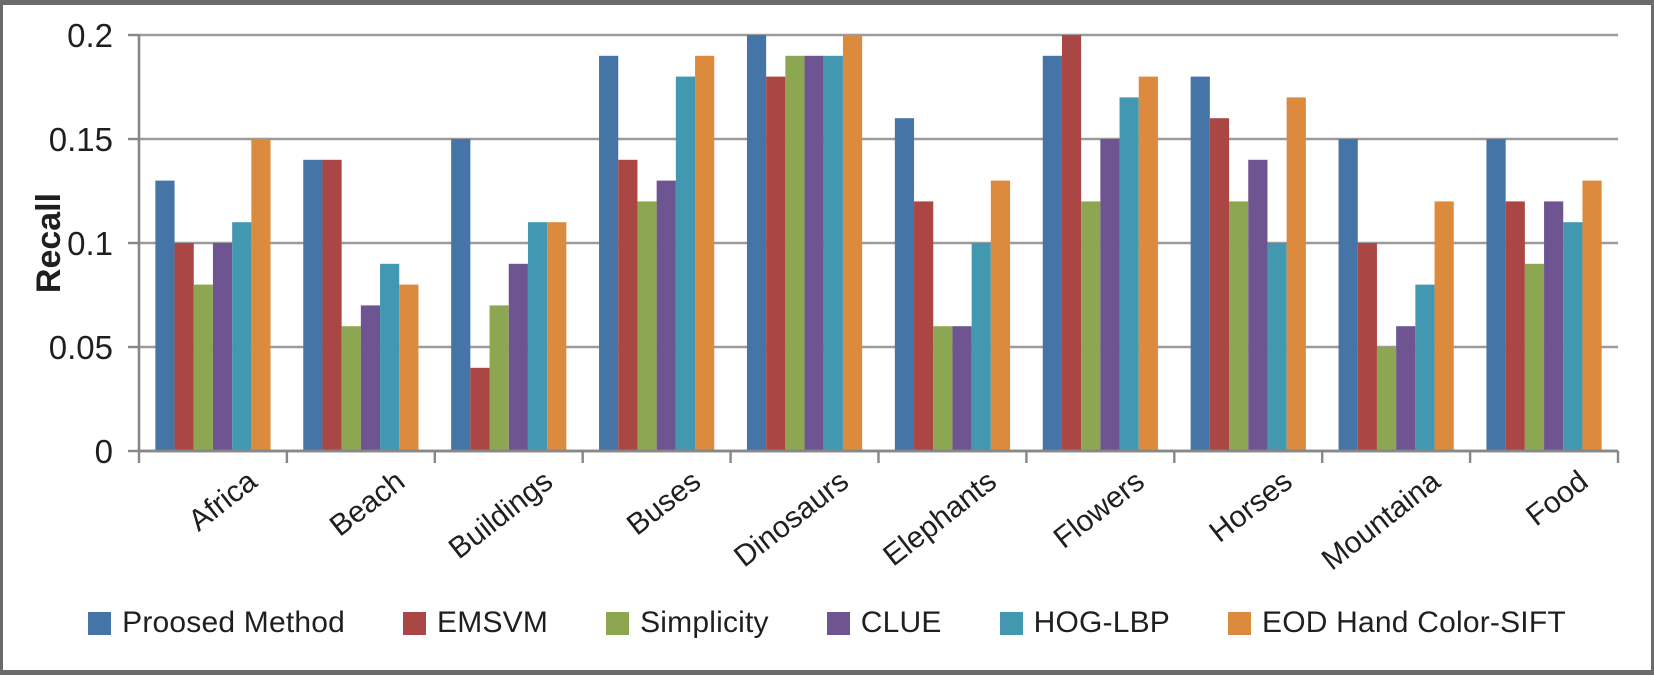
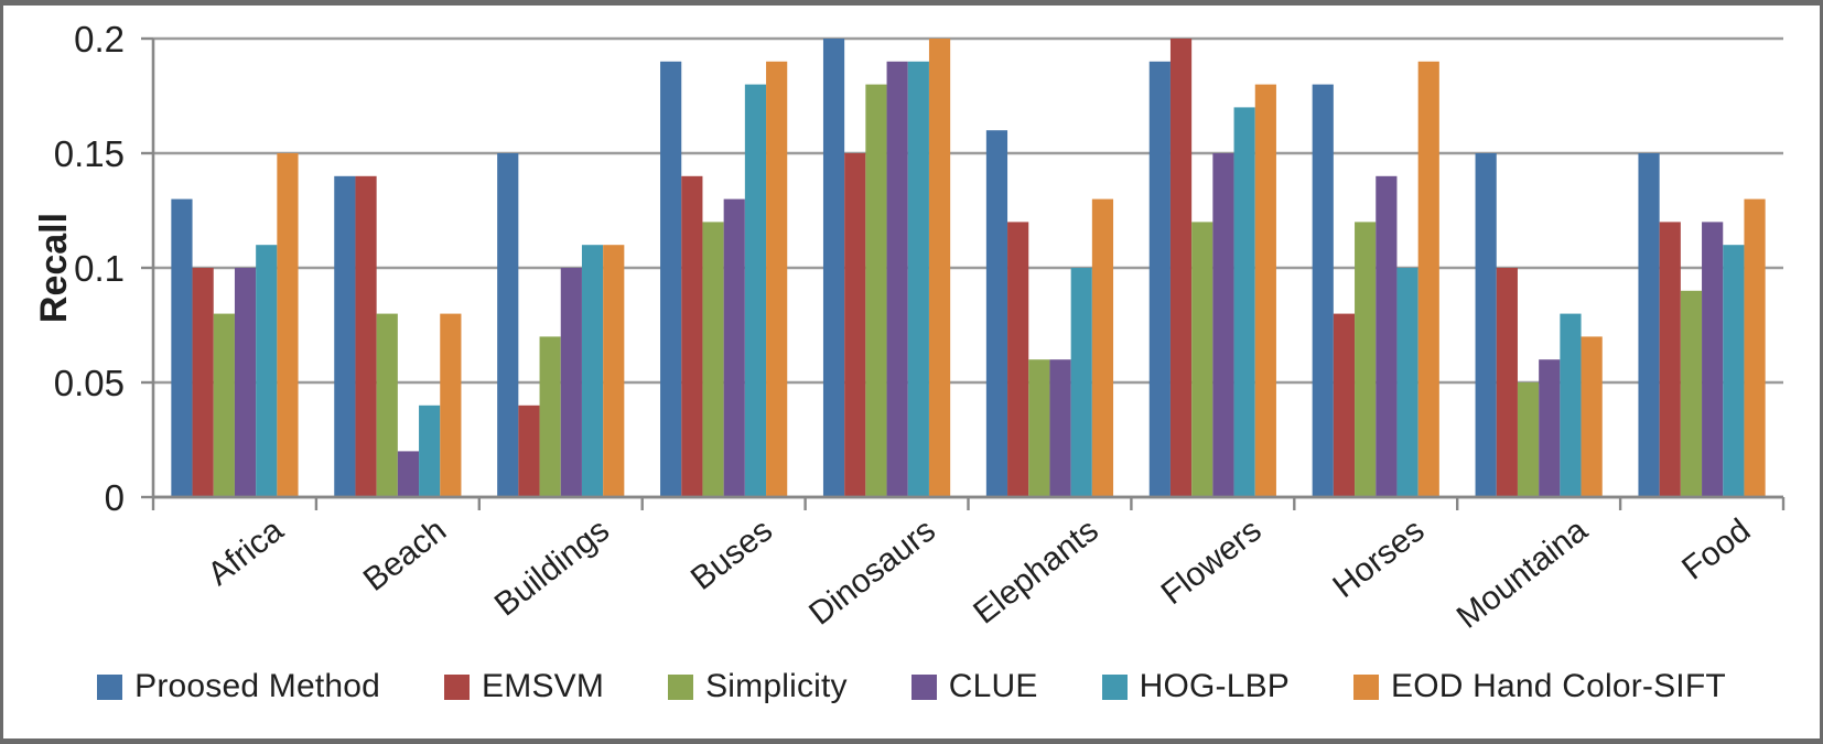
Simplicity/Beach: 0.06 -> 0.08
CLUE/Beach: 0.07 -> 0.02
HOG-LBP/Beach: 0.09 -> 0.04
CLUE/Buildings: 0.09 -> 0.10
EMSVM/Dinosaurs: 0.18 -> 0.15
Simplicity/Dinosaurs: 0.19 -> 0.18
EMSVM/Horses: 0.16 -> 0.08
EOD Hand Color-SIFT/Horses: 0.17 -> 0.19
EOD Hand Color-SIFT/Mountaina: 0.12 -> 0.07
